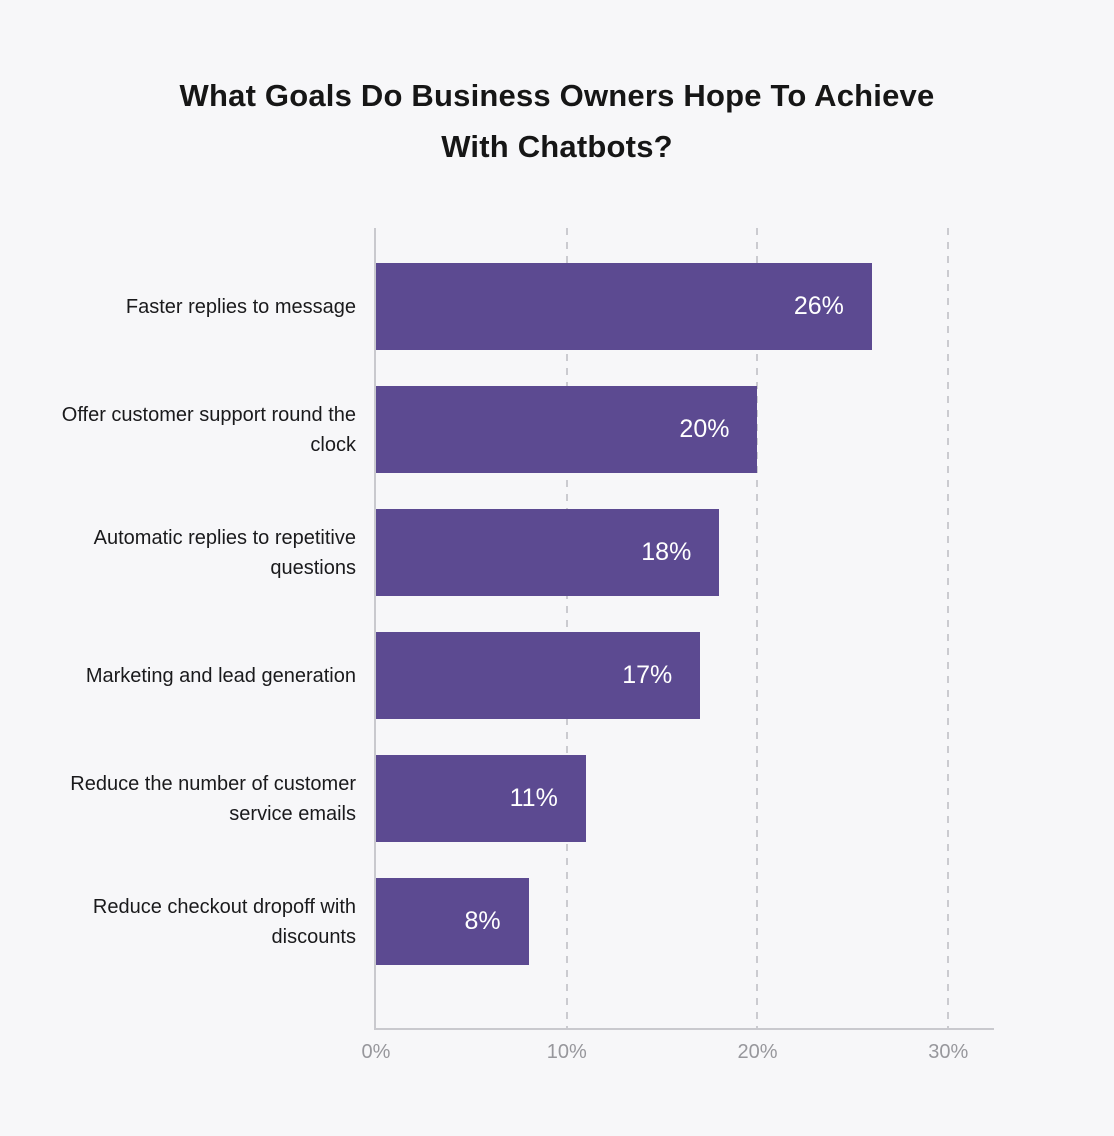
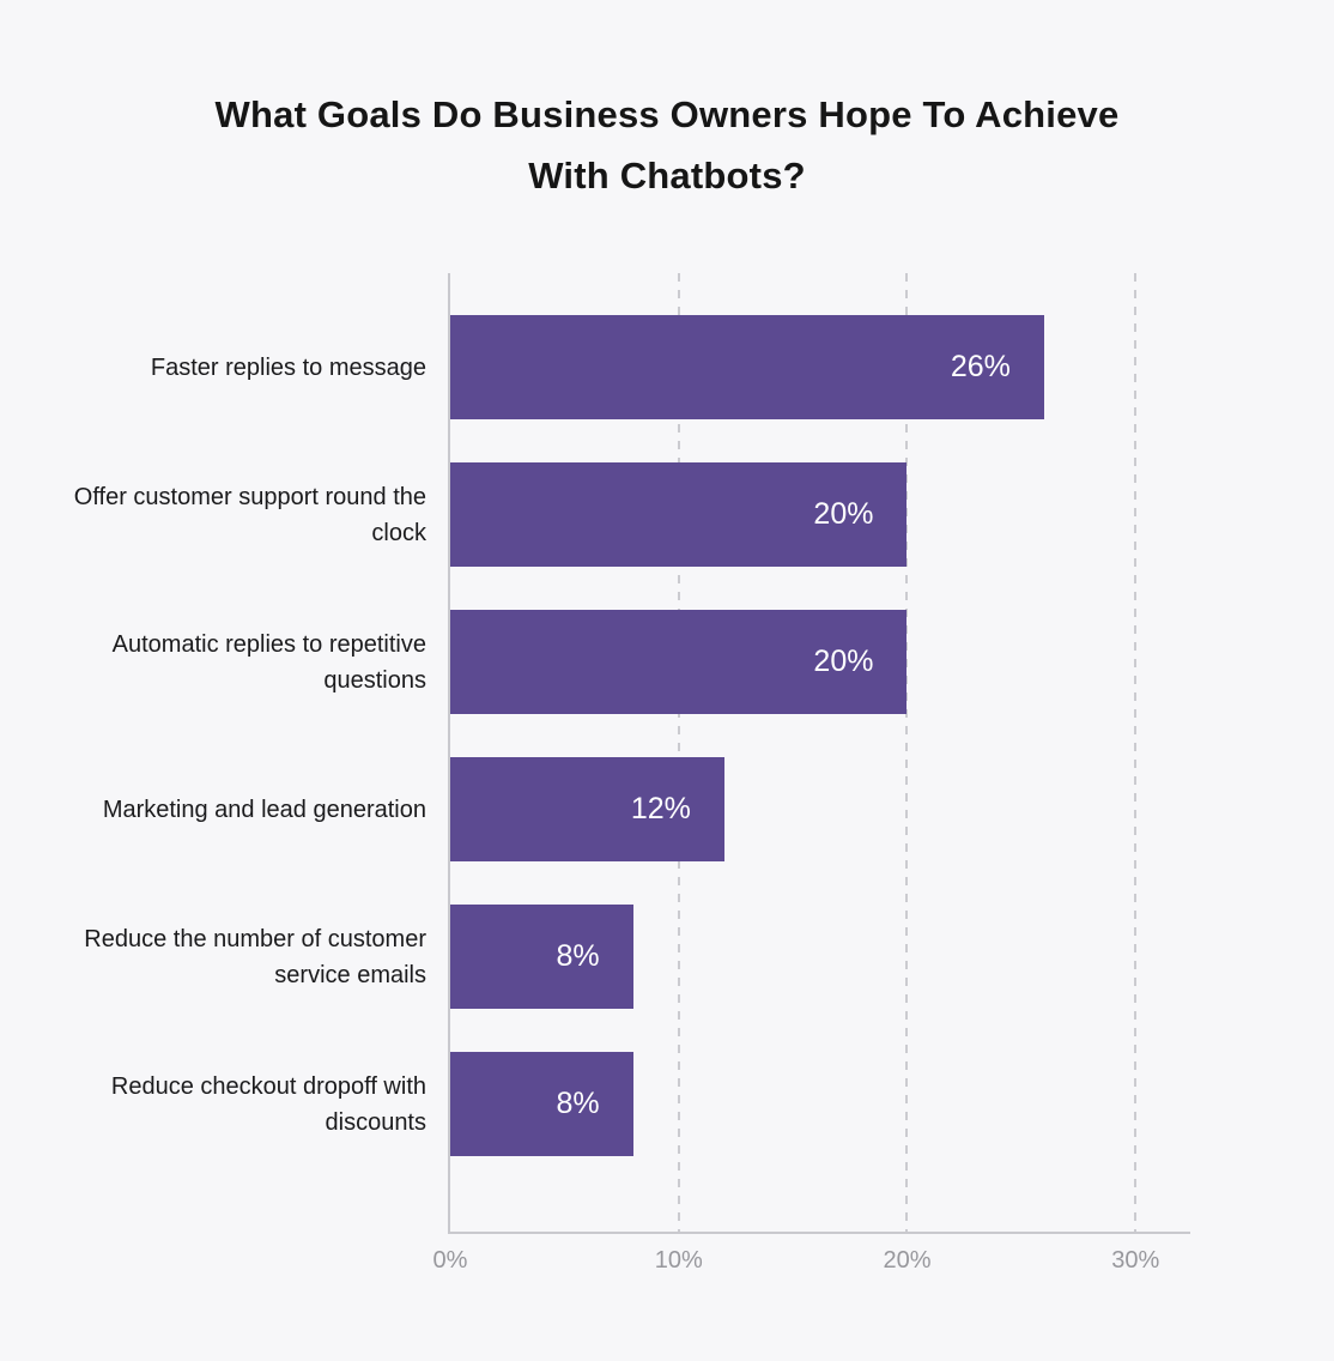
Automatic replies to repetitive questions: 18% -> 20%
Marketing and lead generation: 17% -> 12%
Reduce the number of customer service emails: 11% -> 8%
